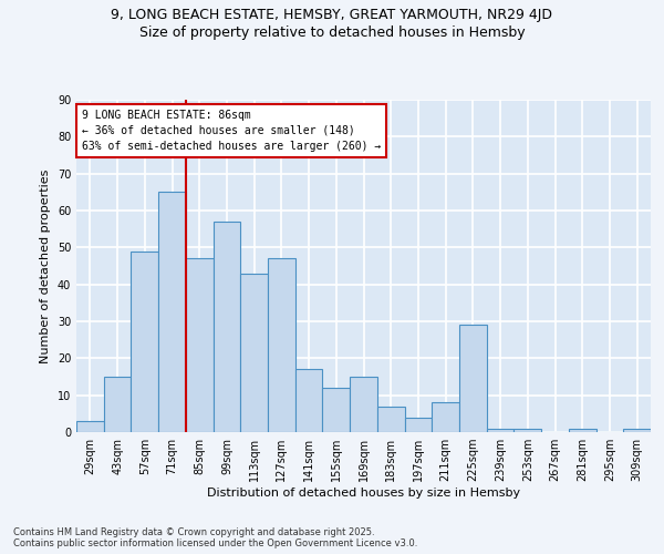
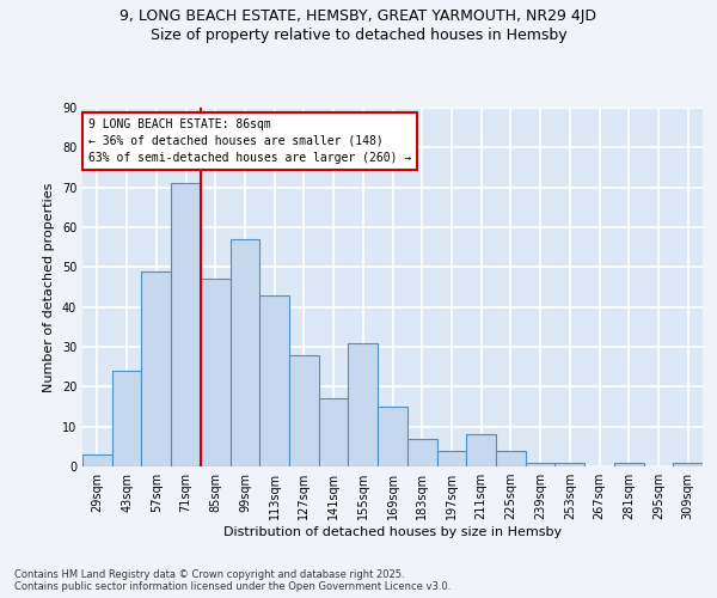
43sqm: 15 -> 24
71sqm: 65 -> 71
127sqm: 47 -> 28
155sqm: 12 -> 31
225sqm: 29 -> 4
